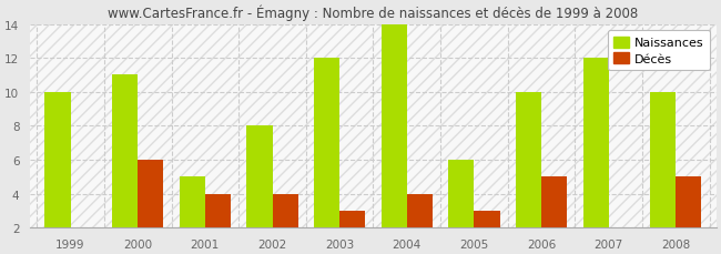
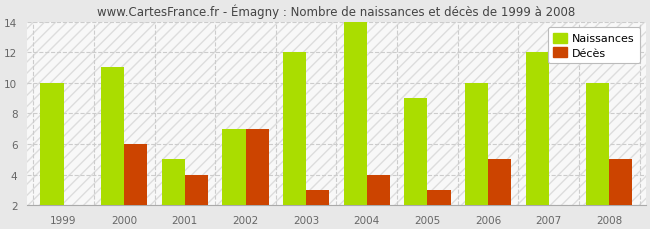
Naissances/2002: 8 -> 7
Décès/2002: 4 -> 7
Naissances/2005: 6 -> 9
